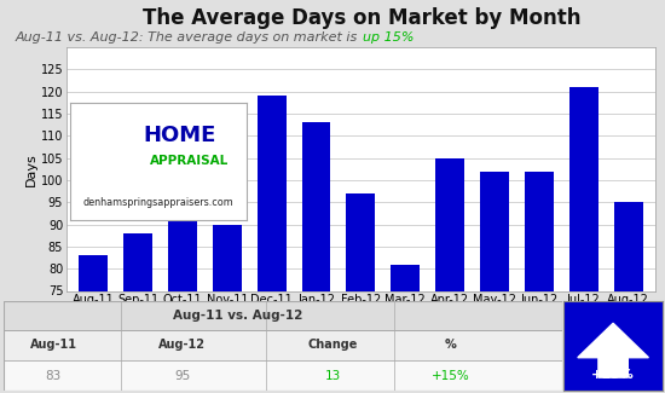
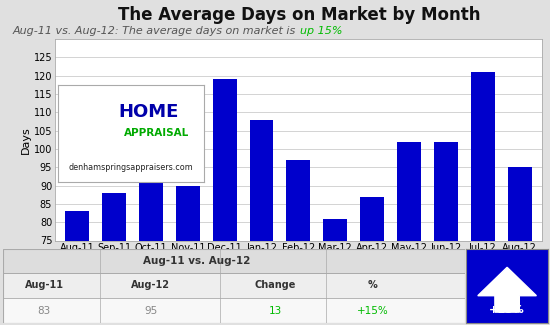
Jan-12: 113 -> 108
Apr-12: 105 -> 87
